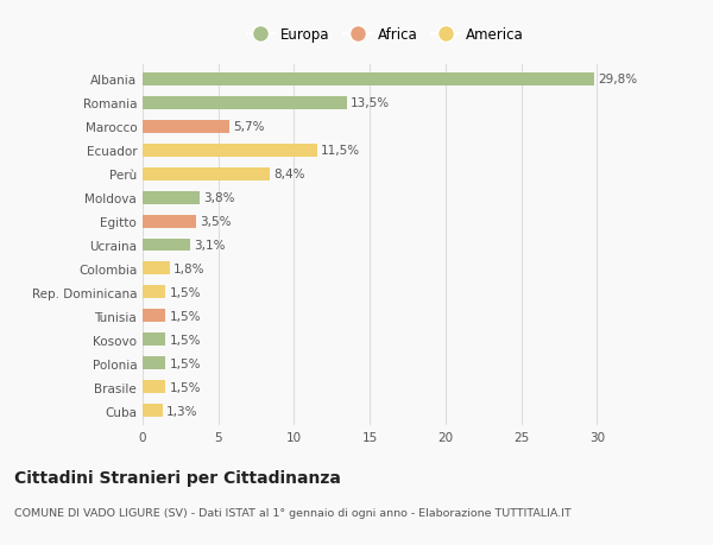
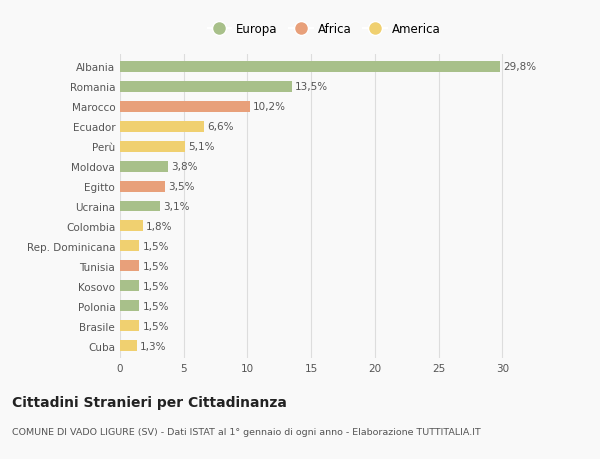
Marocco: 5,7% -> 10,2%
Ecuador: 11,5% -> 6,6%
Perù: 8,4% -> 5,1%
